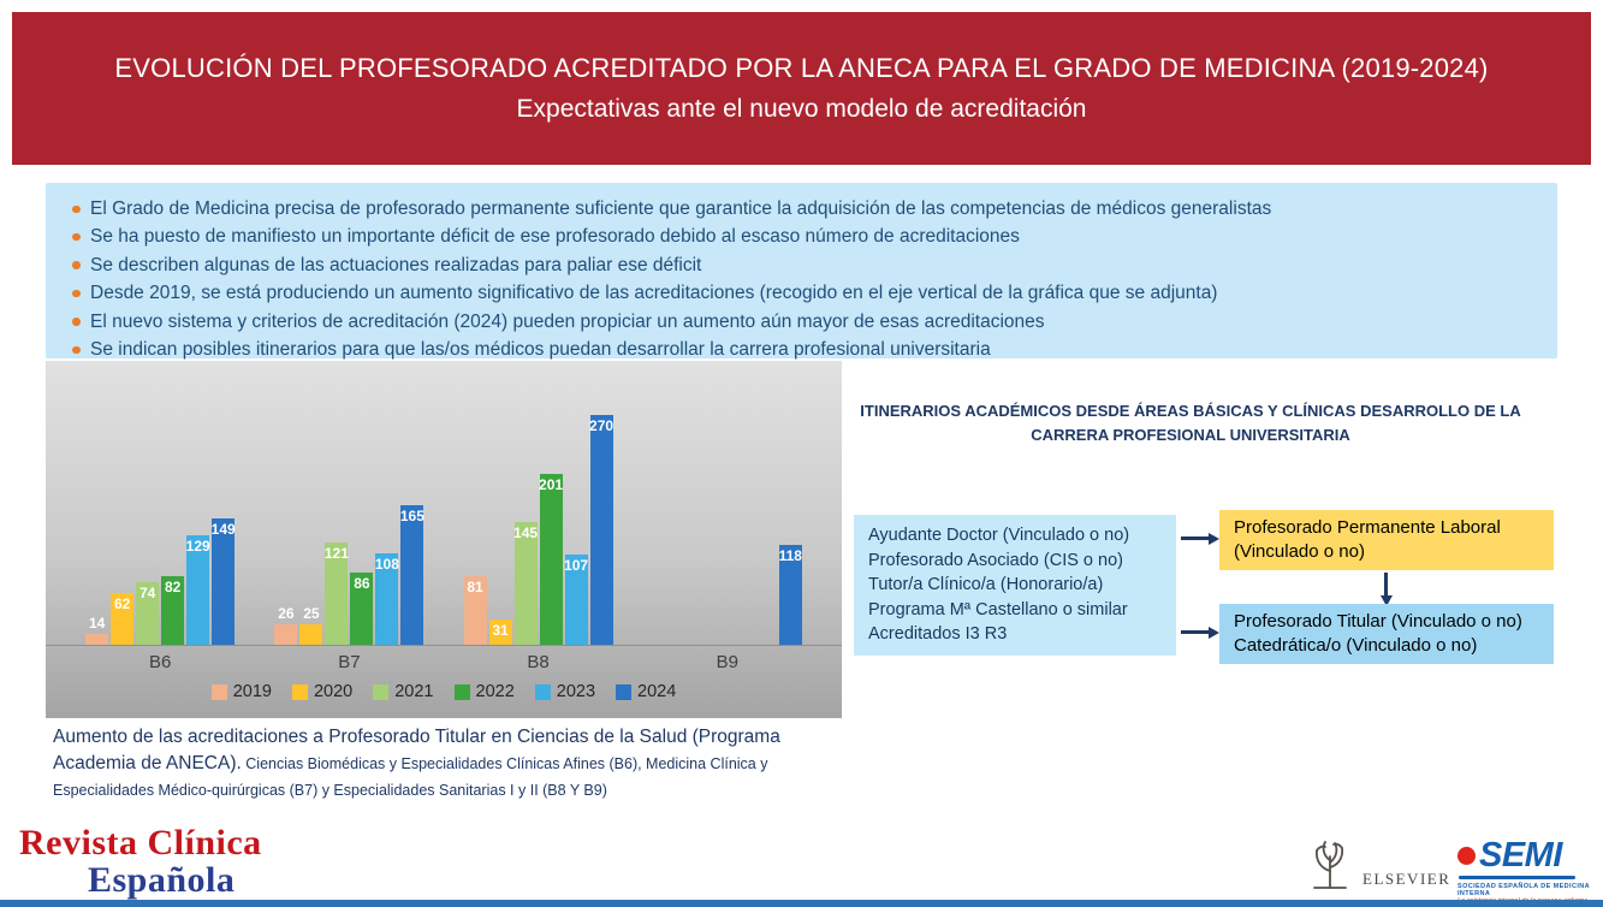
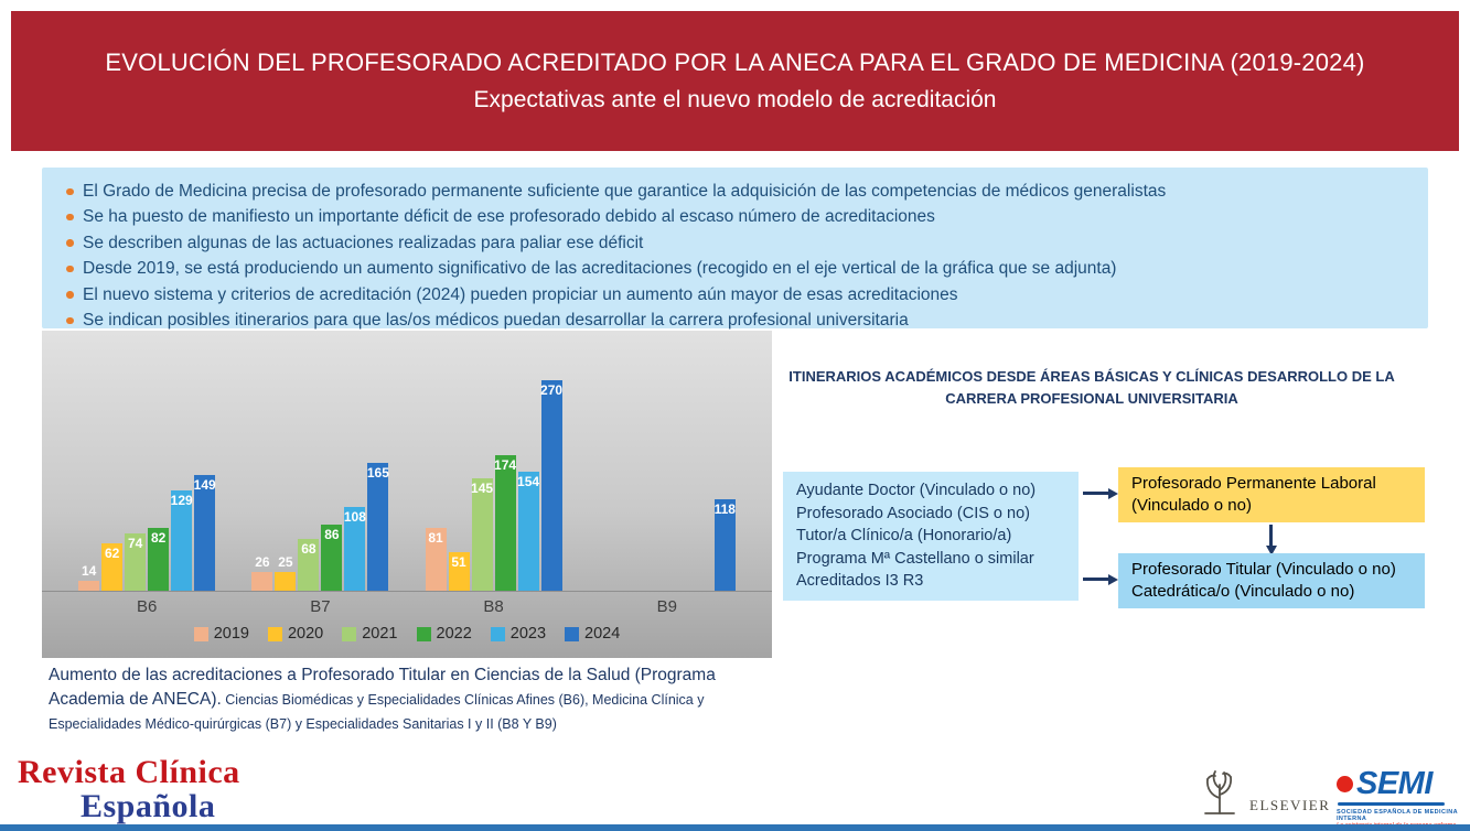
2021/B7: 121 -> 68
2020/B8: 31 -> 51
2022/B8: 201 -> 174
2023/B8: 107 -> 154
